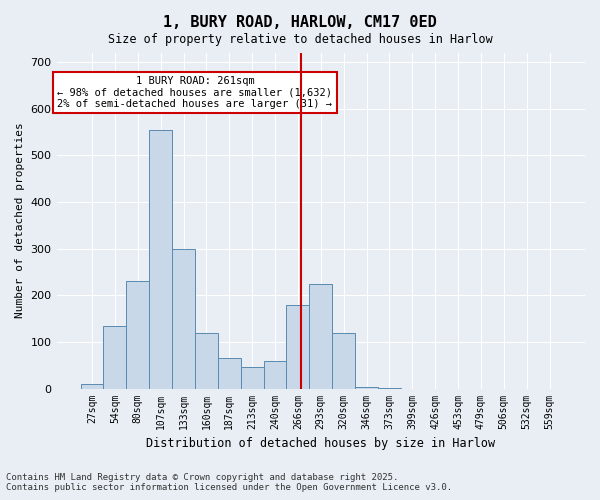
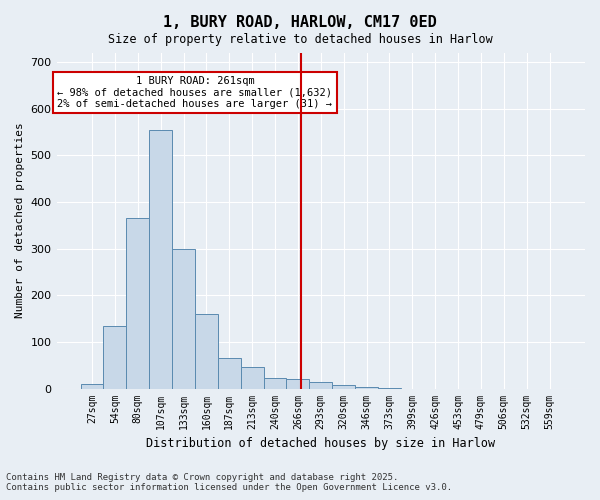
80sqm: 230 -> 365
160sqm: 120 -> 160
240sqm: 60 -> 22
266sqm: 180 -> 20
293sqm: 225 -> 13
320sqm: 120 -> 8
